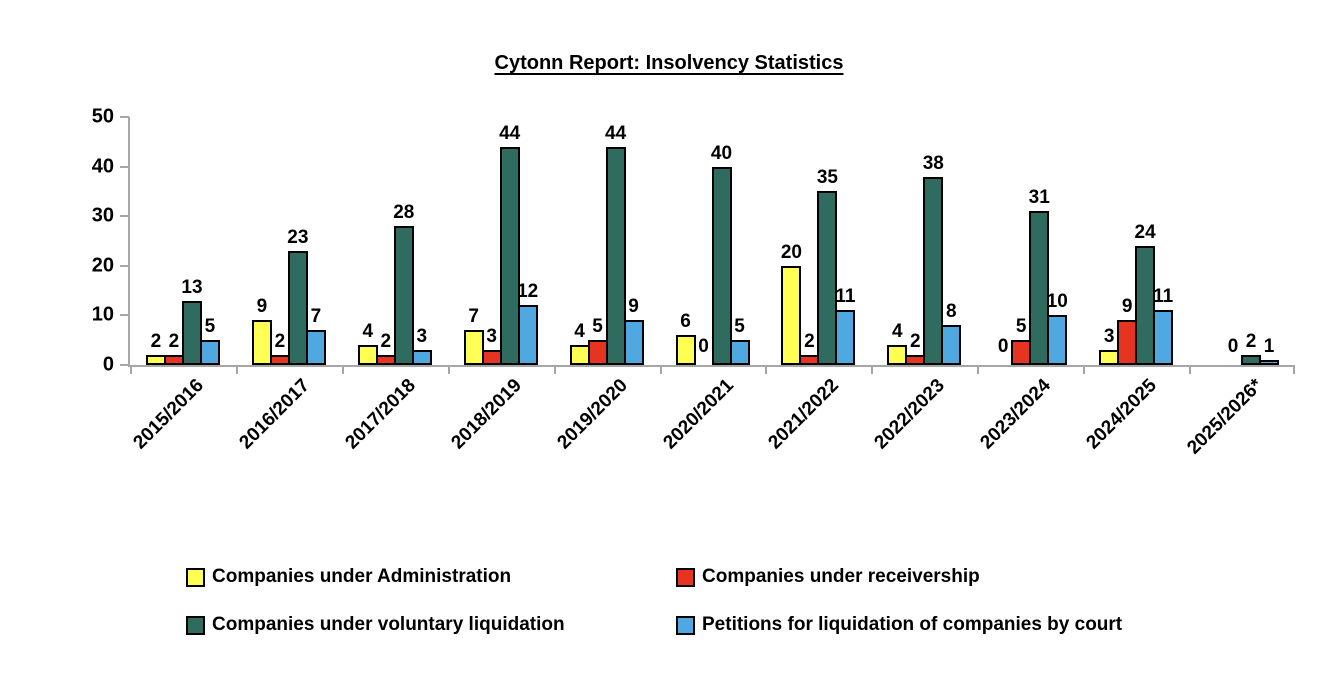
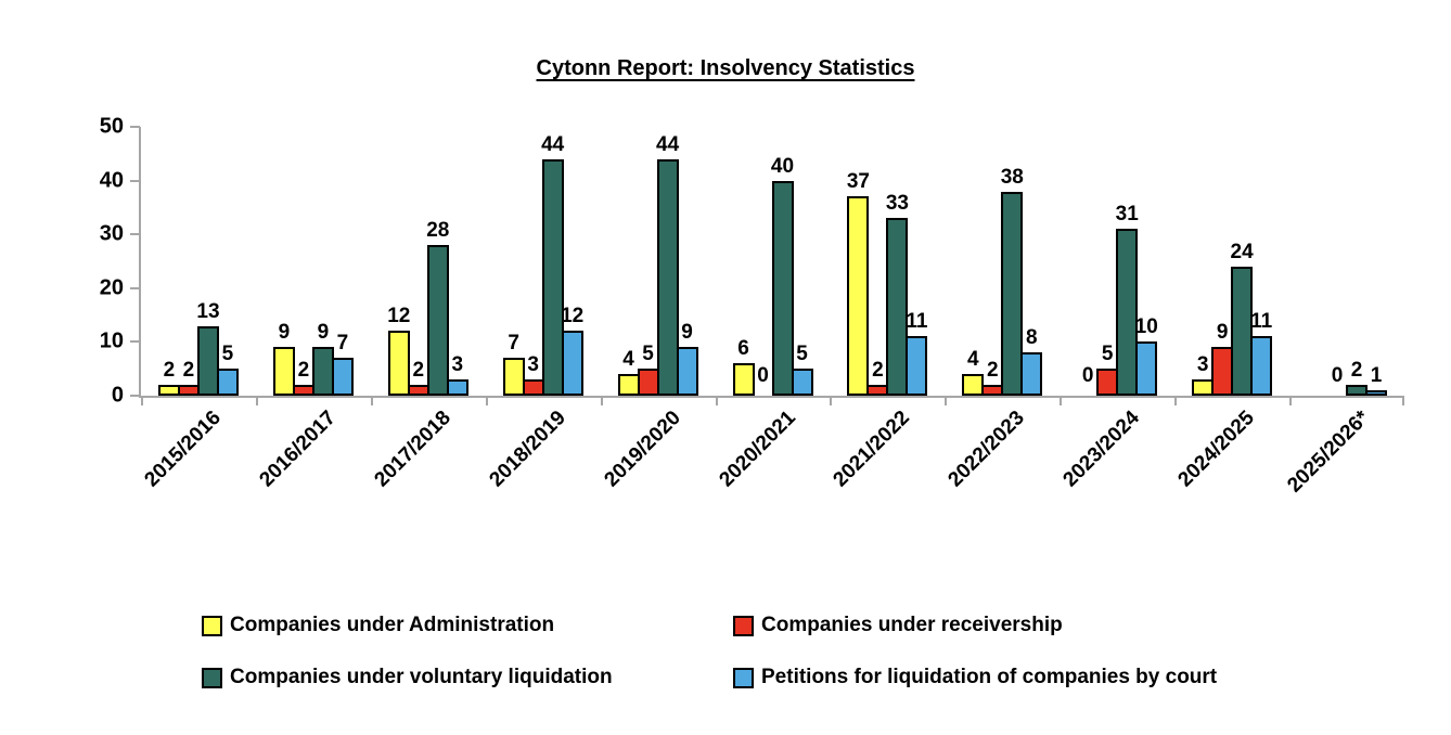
Companies under voluntary liquidation/2016/2017: 23 -> 9
Companies under Administration/2017/2018: 4 -> 12
Companies under Administration/2021/2022: 20 -> 37
Companies under voluntary liquidation/2021/2022: 35 -> 33
